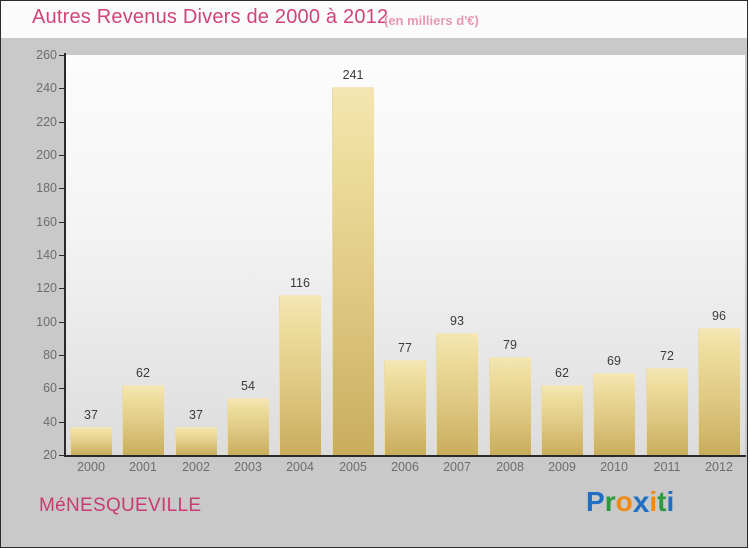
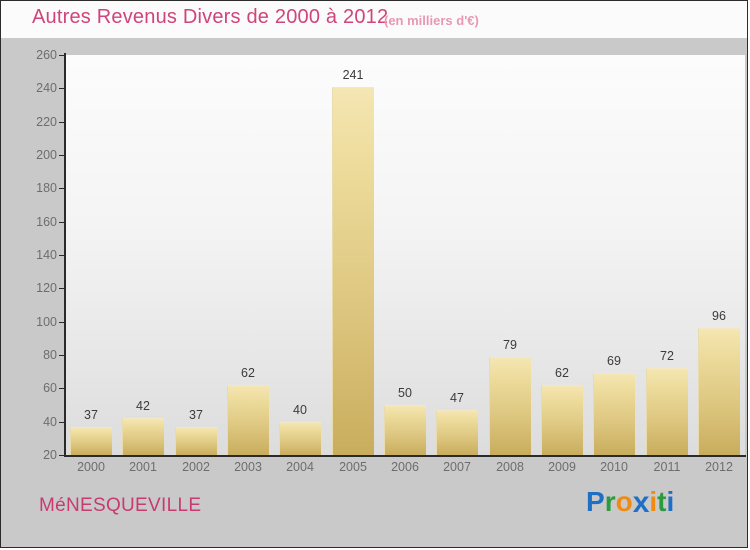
2001: 62 -> 42
2003: 54 -> 62
2004: 116 -> 40
2006: 77 -> 50
2007: 93 -> 47
